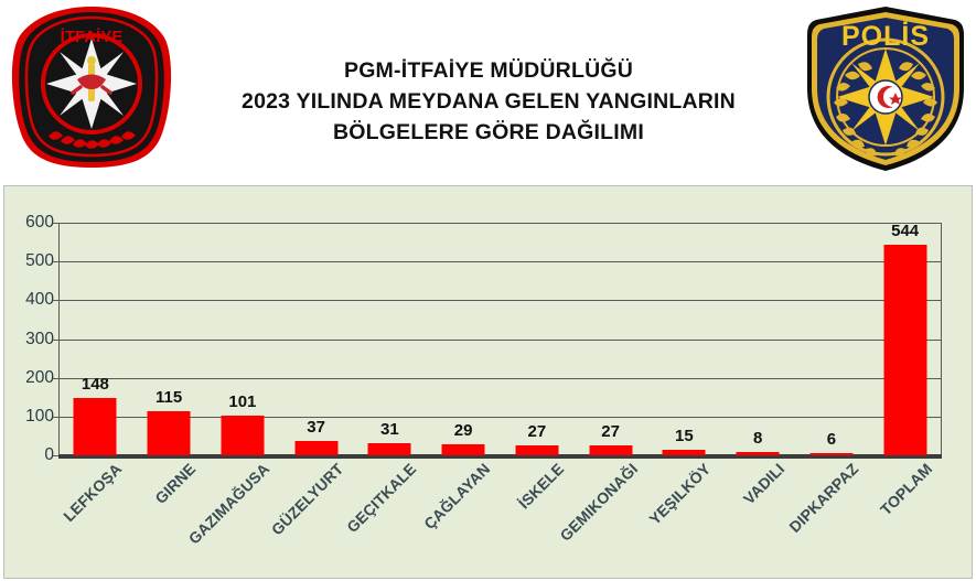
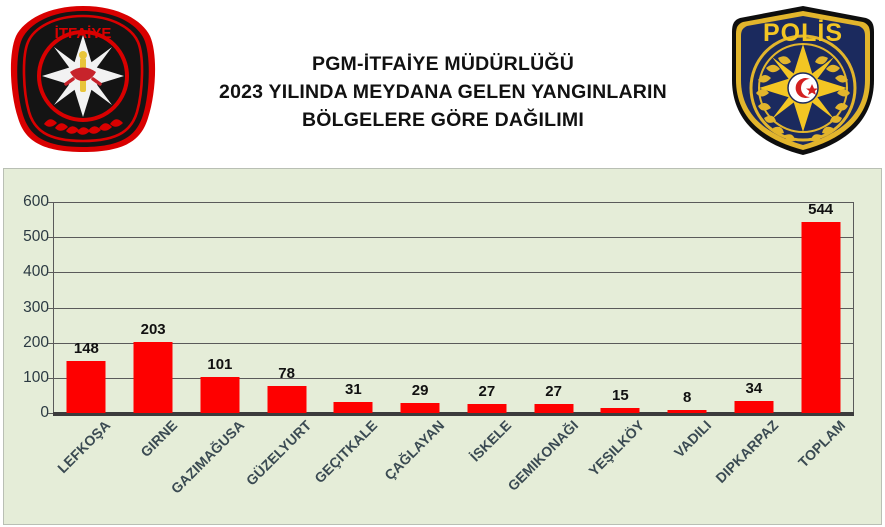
GIRNE: 115 -> 203
GÜZELYURT: 37 -> 78
DIPKARPAZ: 6 -> 34
